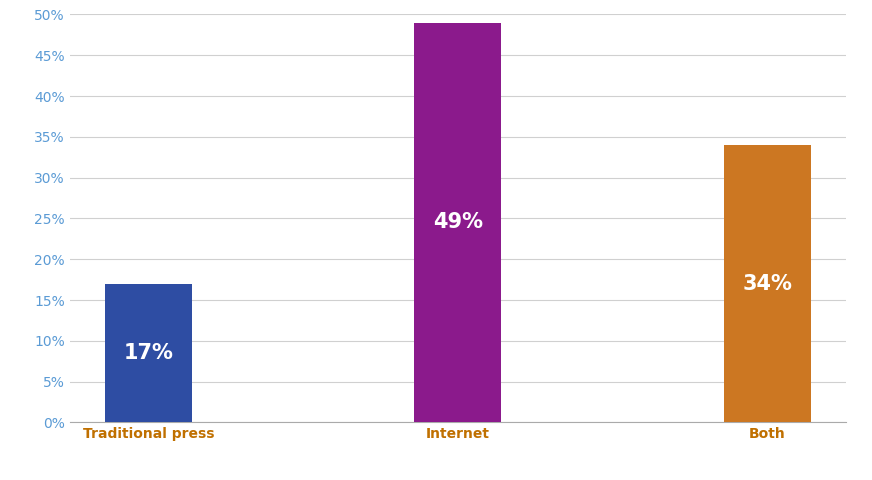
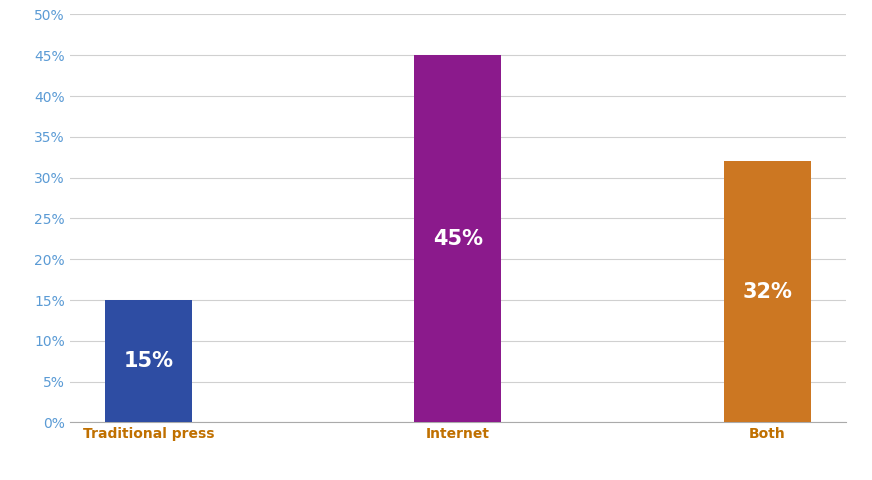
Traditional press: 17% -> 15%
Internet: 49% -> 45%
Both: 34% -> 32%
